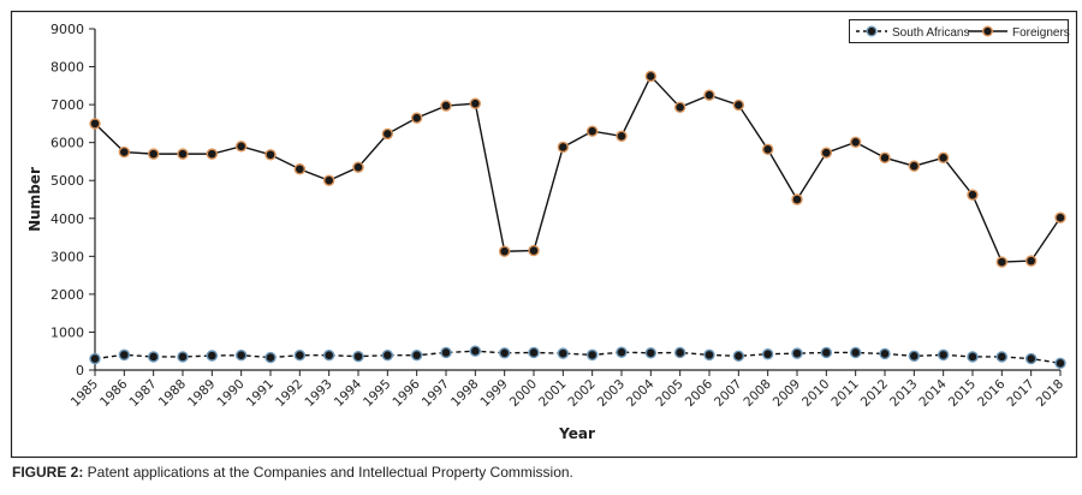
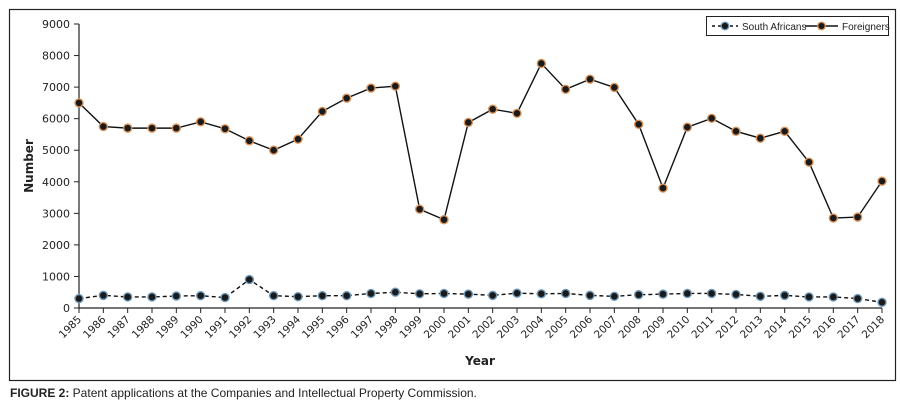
South Africans/1992: 400 -> 900
Foreigners/2000: 3200 -> 2800
Foreigners/2009: 4500 -> 3800
